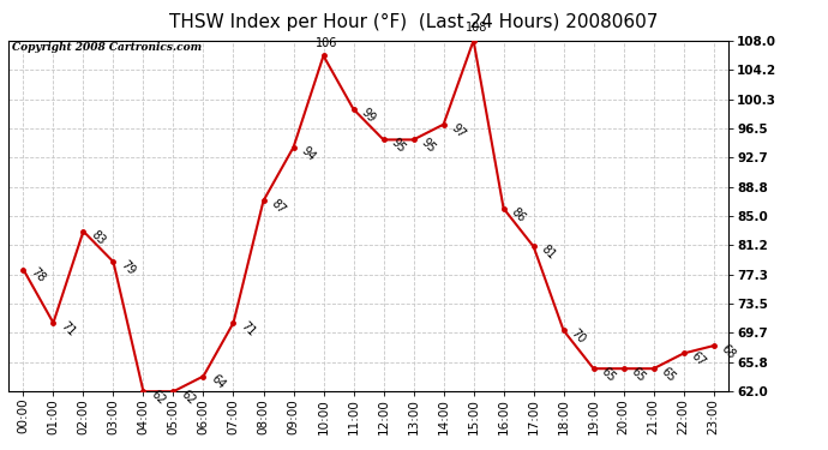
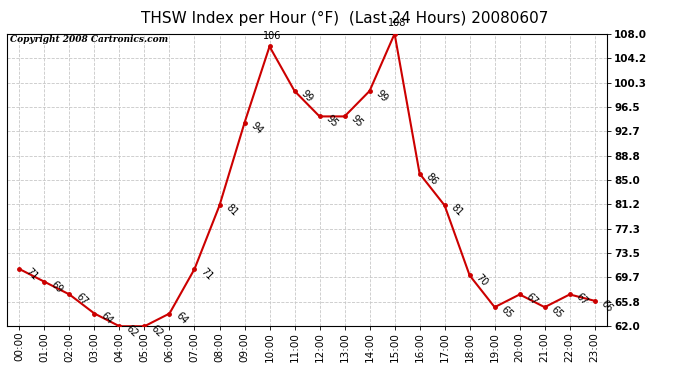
00:00: 78 -> 71
01:00: 71 -> 69
02:00: 83 -> 67
03:00: 79 -> 64
08:00: 87 -> 81
14:00: 97 -> 99
20:00: 65 -> 67
23:00: 68 -> 66
